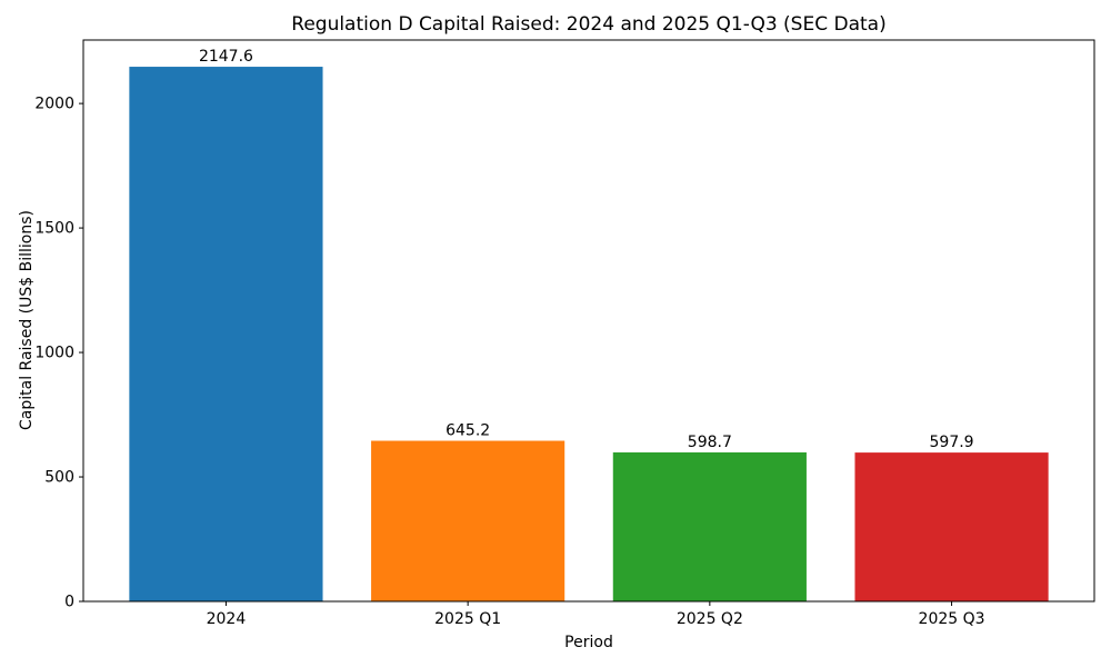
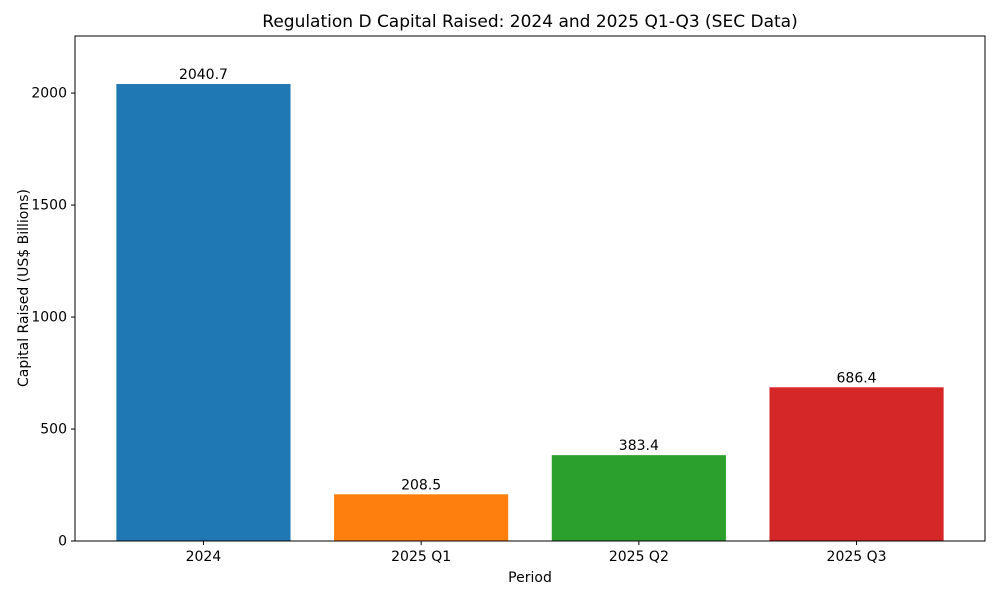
2024: 2147.6 -> 2040.7
2025 Q1: 645.2 -> 208.5
2025 Q2: 598.7 -> 383.4
2025 Q3: 597.9 -> 686.4
